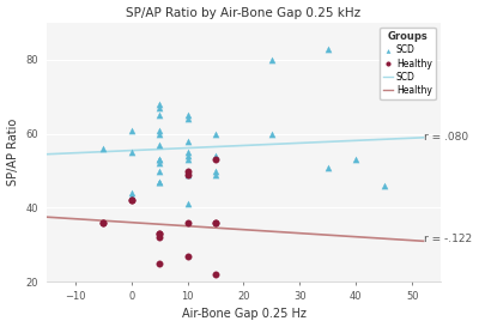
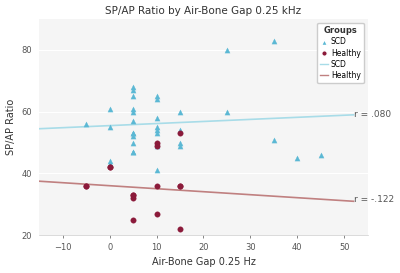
SCD/40: 53 -> 45
